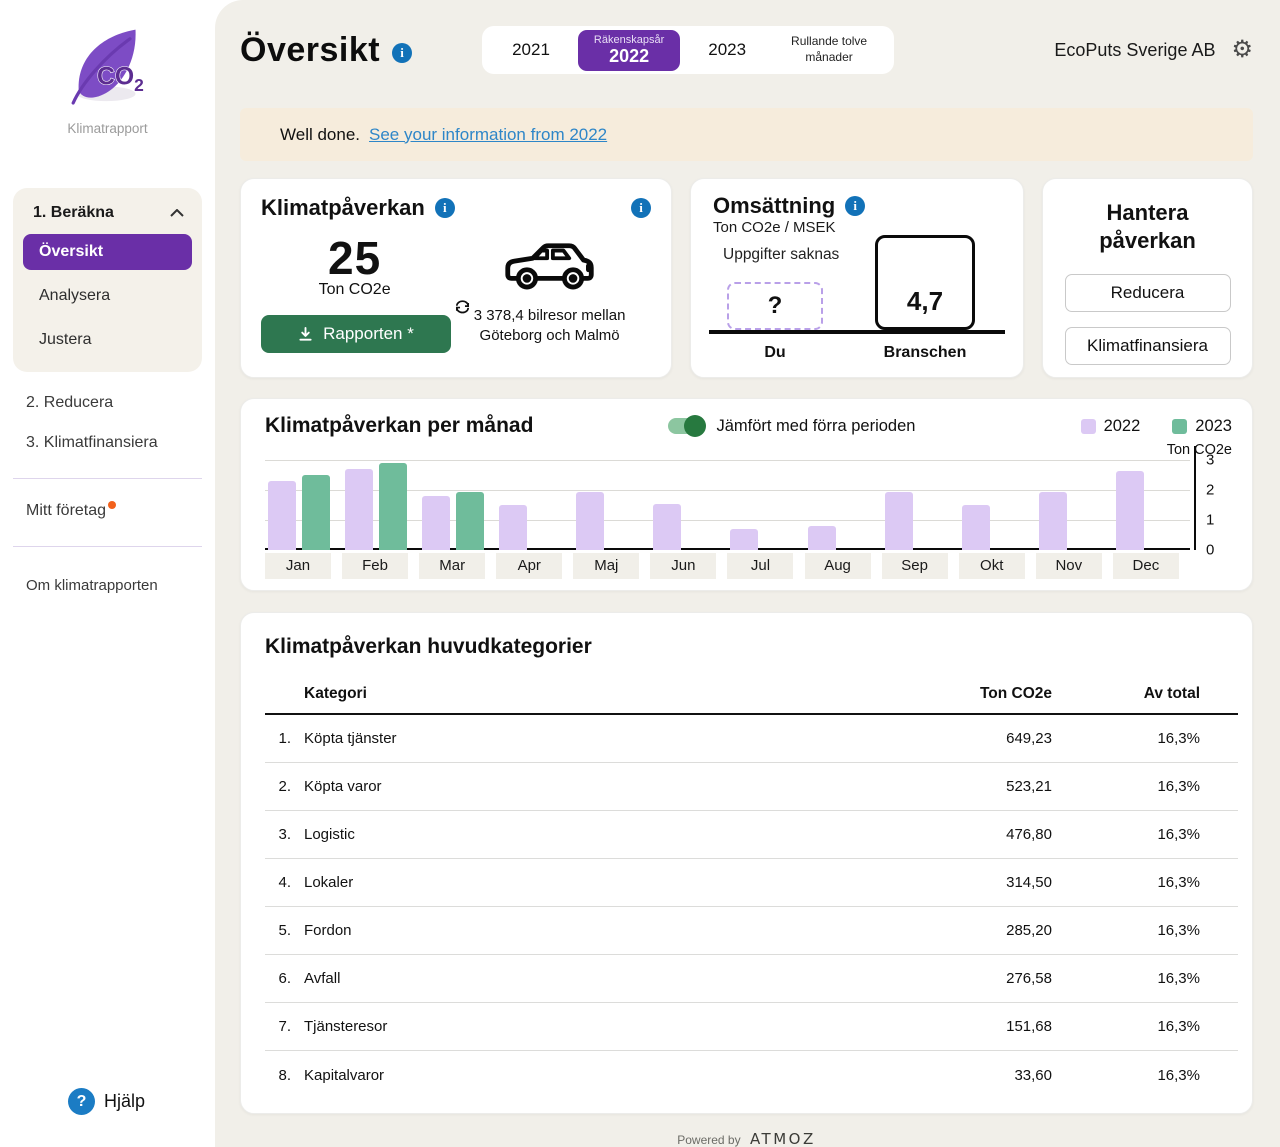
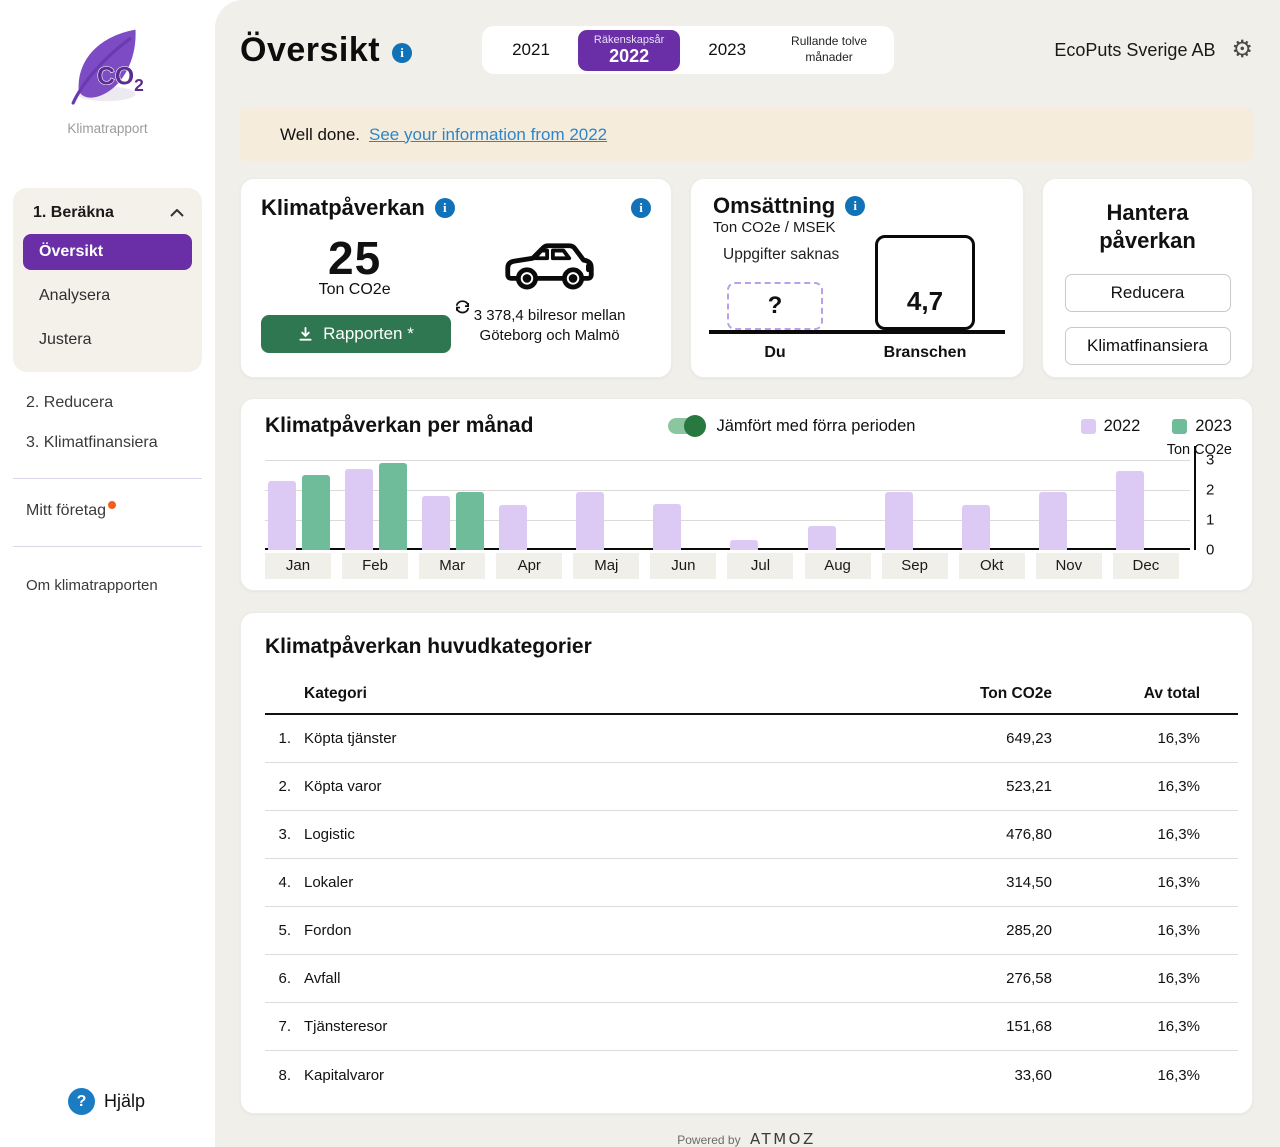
2022/Jul: 0.7 -> 0.3
